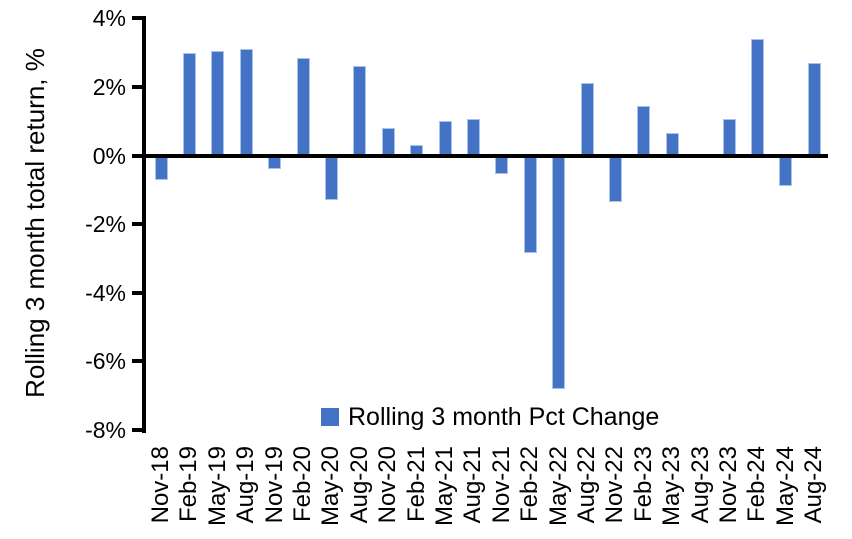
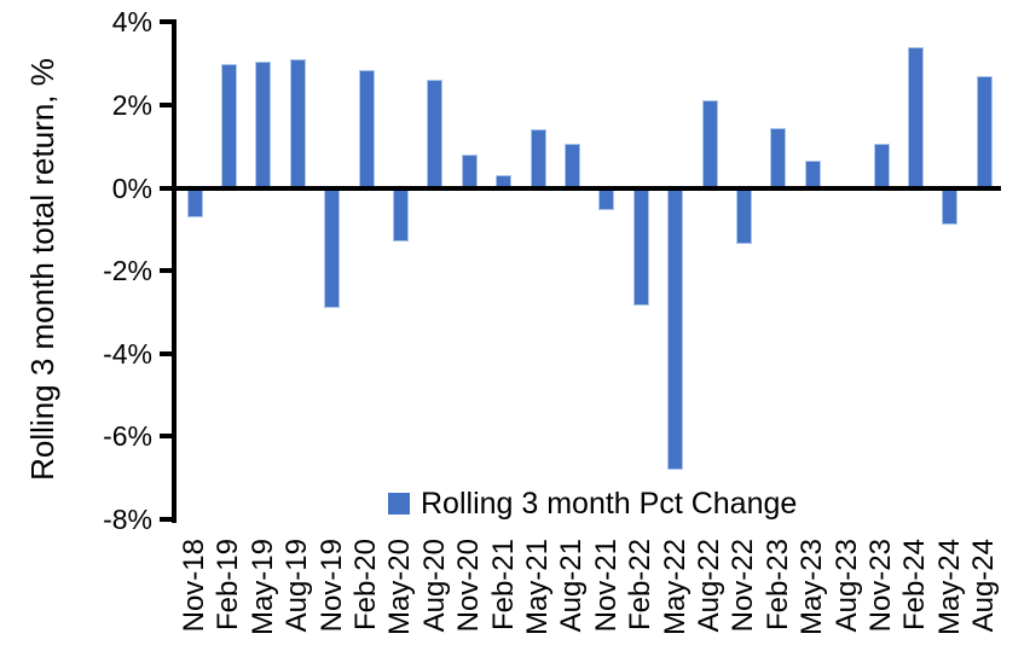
Nov-19: -0.4% -> -2.9%
May-21: 1.0% -> 1.4%
